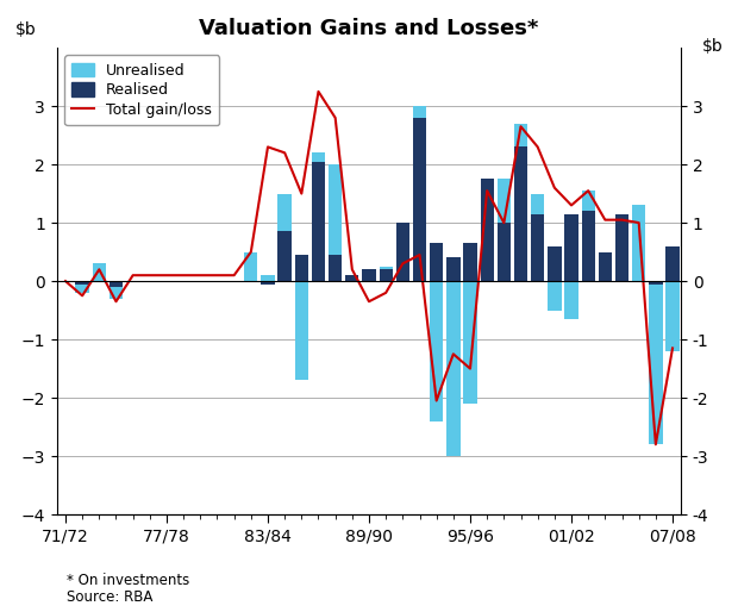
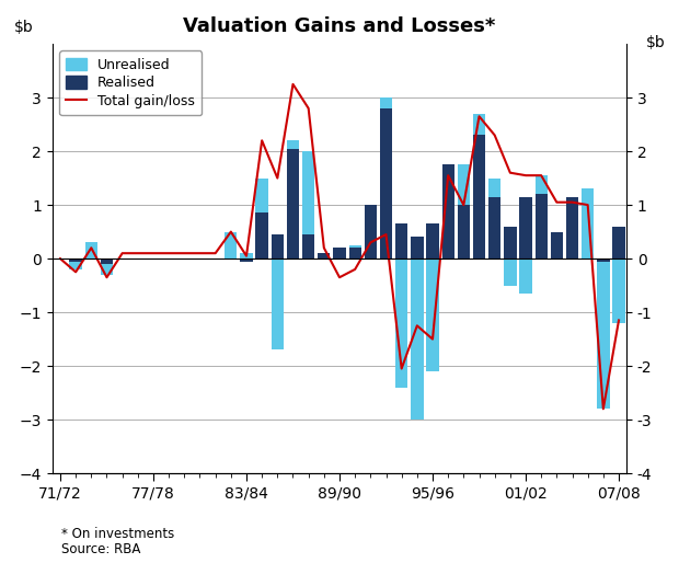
Total gain/loss/83/84: 2.30 -> 0.05
Total gain/loss/01/02: 1.30 -> 1.55
